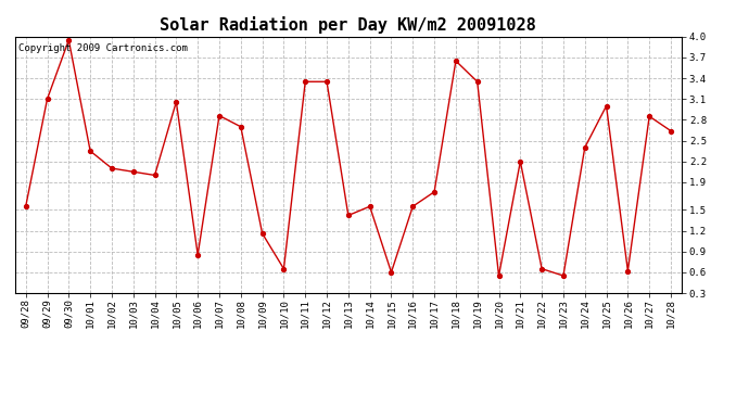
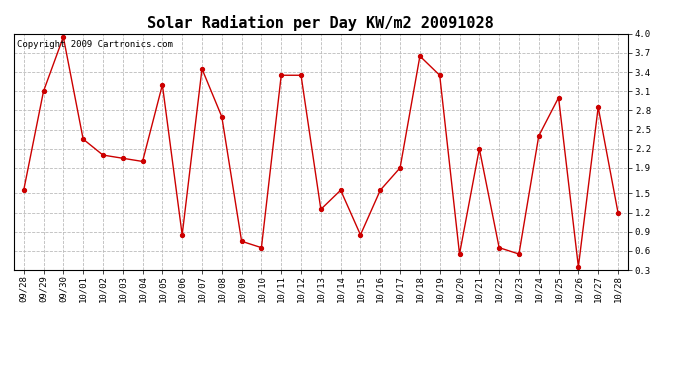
10/05: 3.06 -> 3.20
10/07: 2.86 -> 3.45
10/09: 1.16 -> 0.75
10/13: 1.42 -> 1.25
10/15: 0.60 -> 0.85
10/17: 1.76 -> 1.90
10/26: 0.62 -> 0.35
10/28: 2.64 -> 1.20
